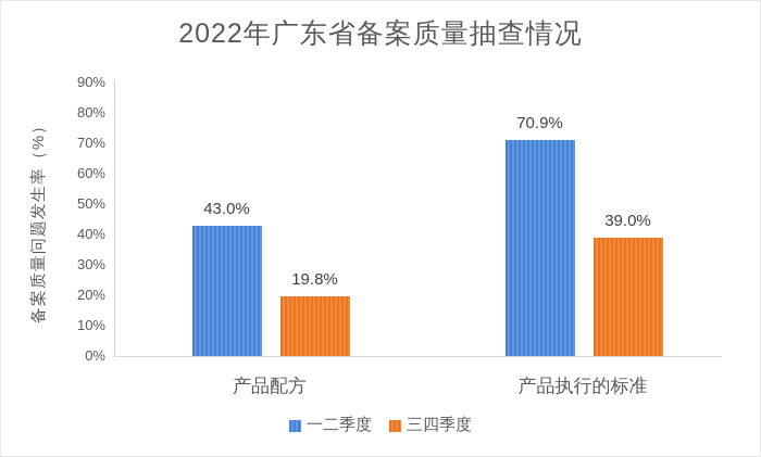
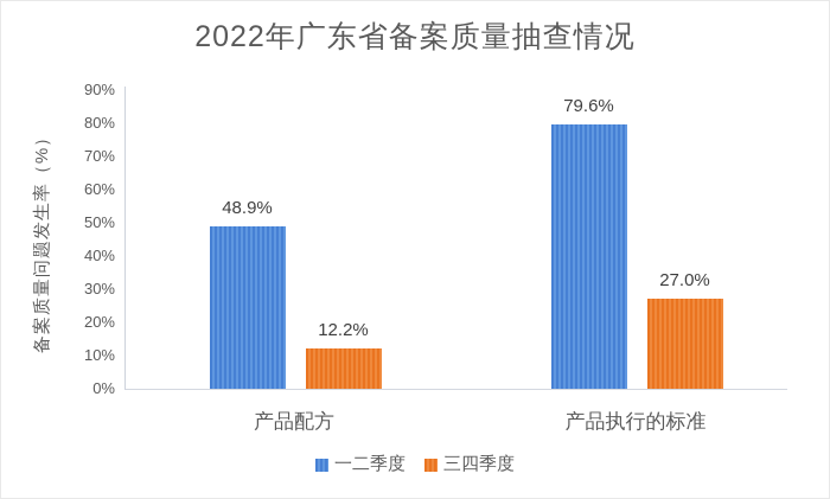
一二季度/产品配方: 43.0% -> 48.9%
三四季度/产品配方: 19.8% -> 12.2%
一二季度/产品执行的标准: 70.9% -> 79.6%
三四季度/产品执行的标准: 39.0% -> 27.0%
